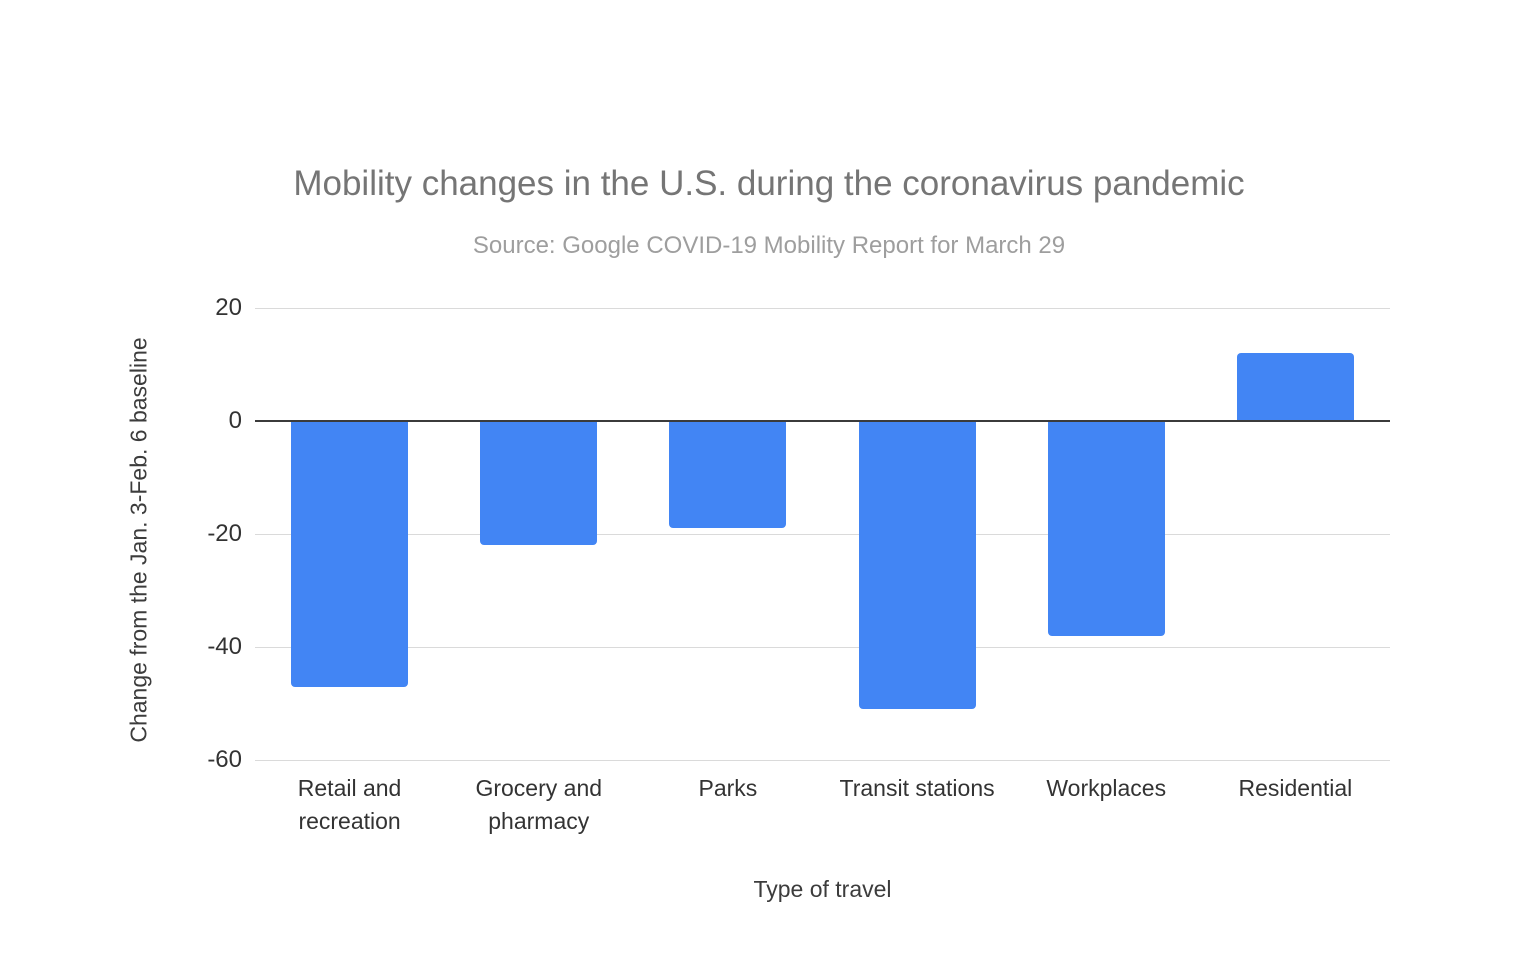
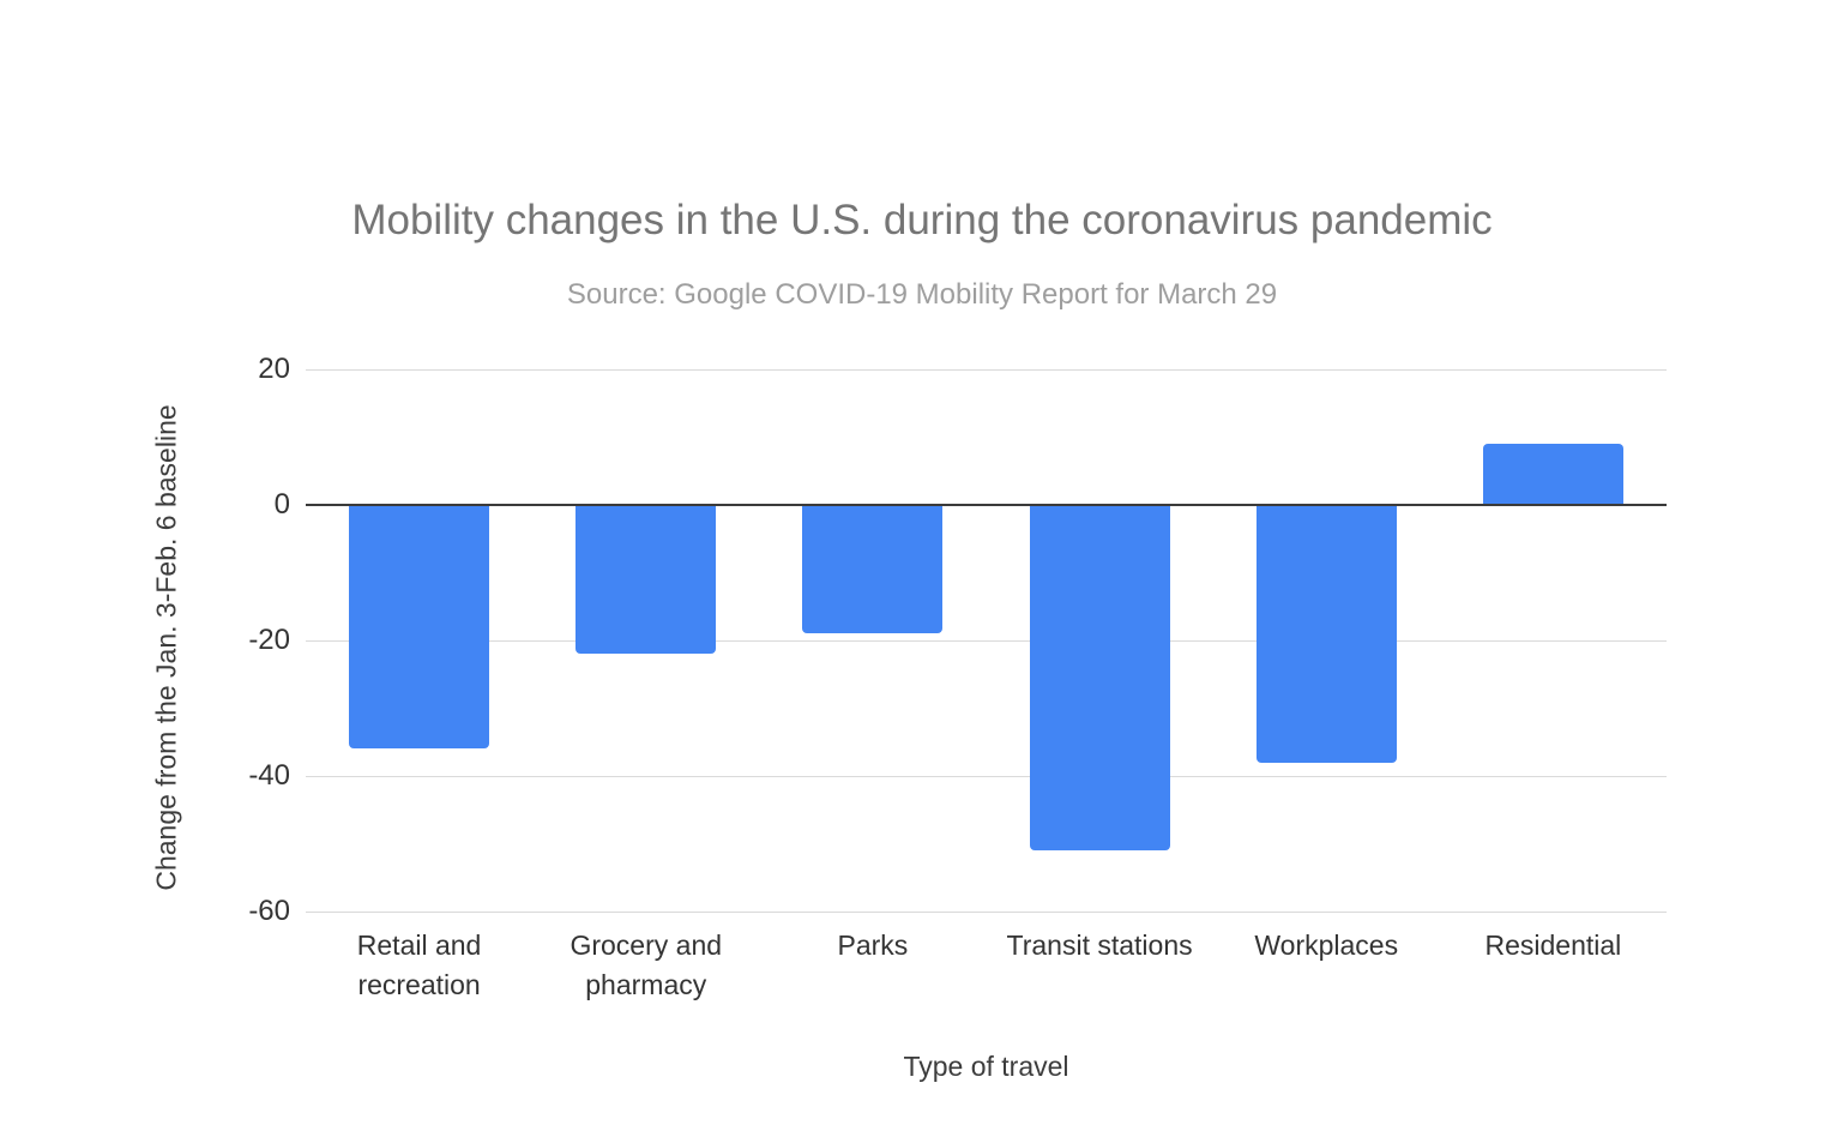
Retail and recreation: -47 -> -36
Residential: 12 -> 9
